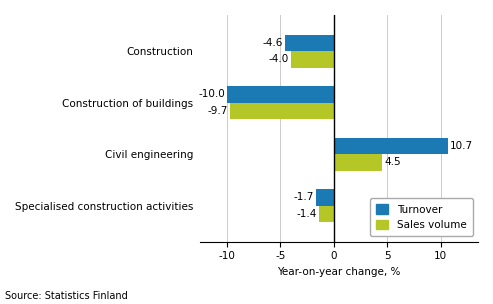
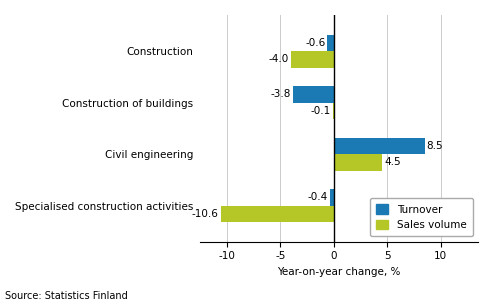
Turnover/Construction: -4.6 -> -0.6
Turnover/Construction of buildings: -10.0 -> -3.8
Sales volume/Construction of buildings: -9.7 -> -0.1
Turnover/Civil engineering: 10.7 -> 8.5
Turnover/Specialised construction activities: -1.7 -> -0.4
Sales volume/Specialised construction activities: -1.4 -> -10.6
